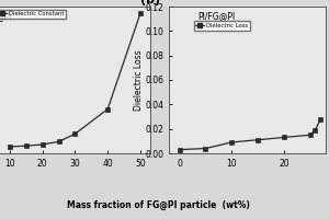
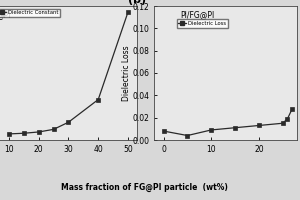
0: 0.003 -> 0.008
